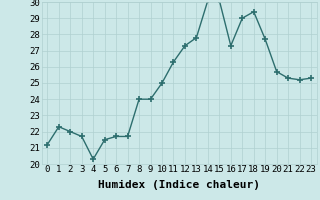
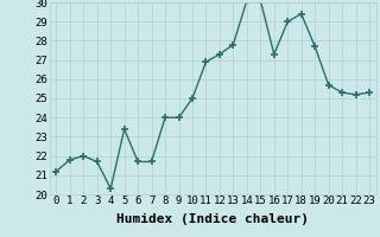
1: 22.3 -> 21.8
5: 21.5 -> 23.4
11: 26.3 -> 26.9
